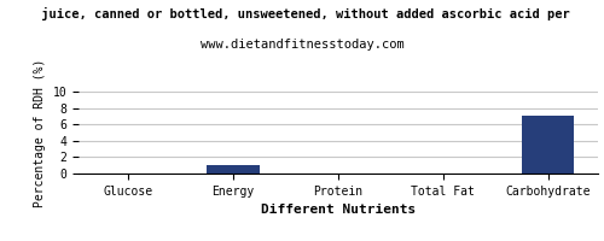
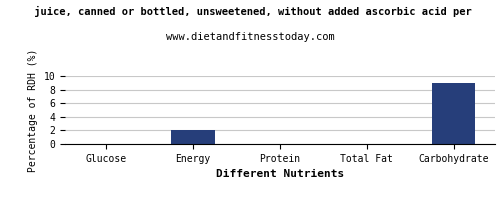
Energy: 1 -> 2
Carbohydrate: 7 -> 9
